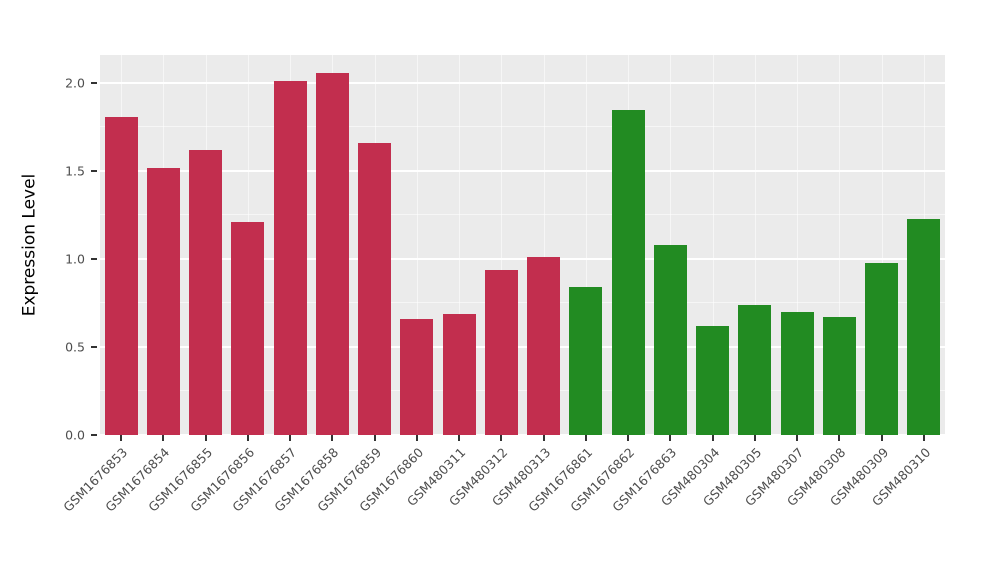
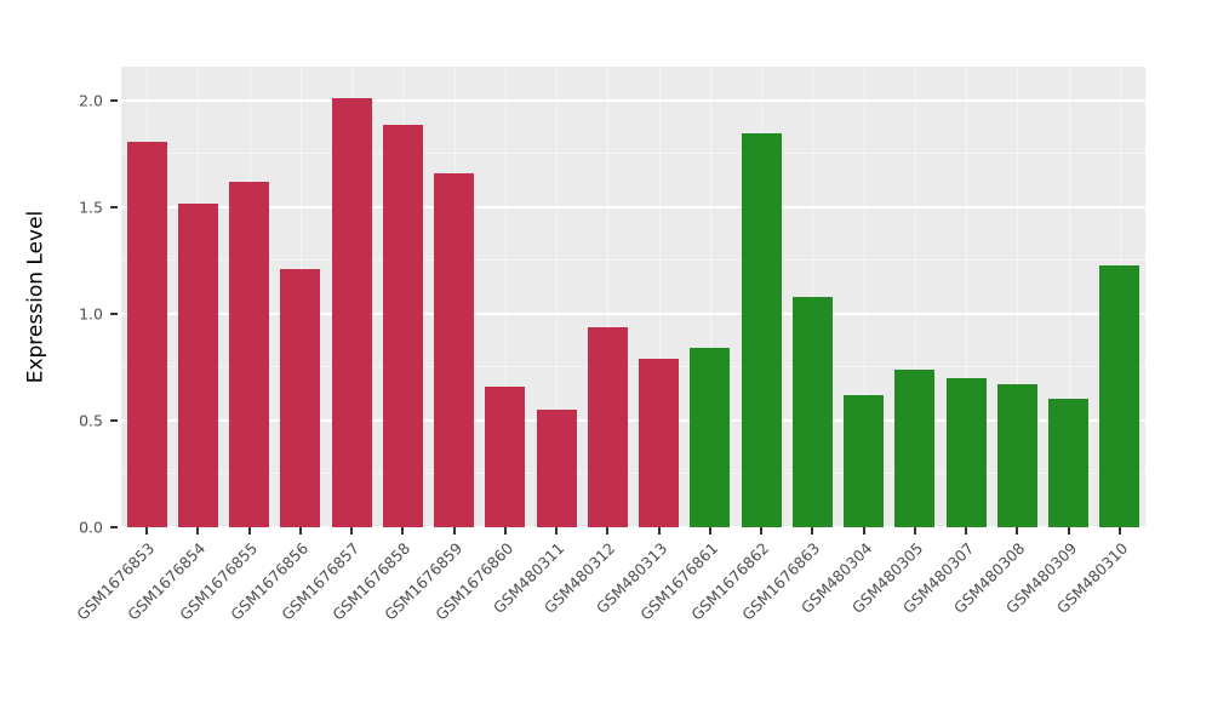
GSM1676858: 2.06 -> 1.89
GSM480311: 0.69 -> 0.55
GSM480313: 1.01 -> 0.79
GSM480309: 0.98 -> 0.60
